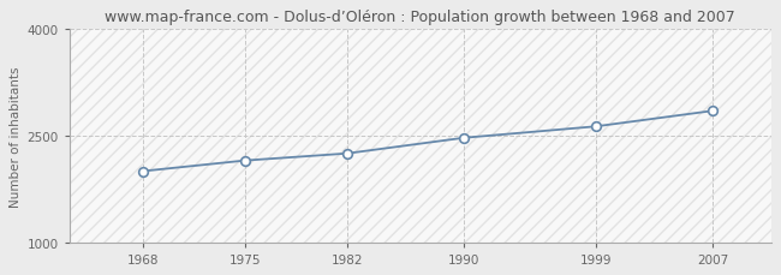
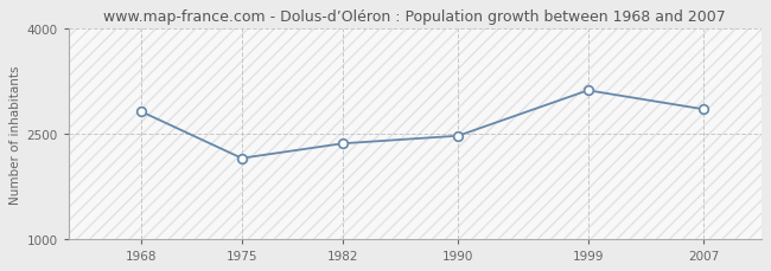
1968: 2000 -> 2820
1982: 2250 -> 2360
1999: 2630 -> 3120
